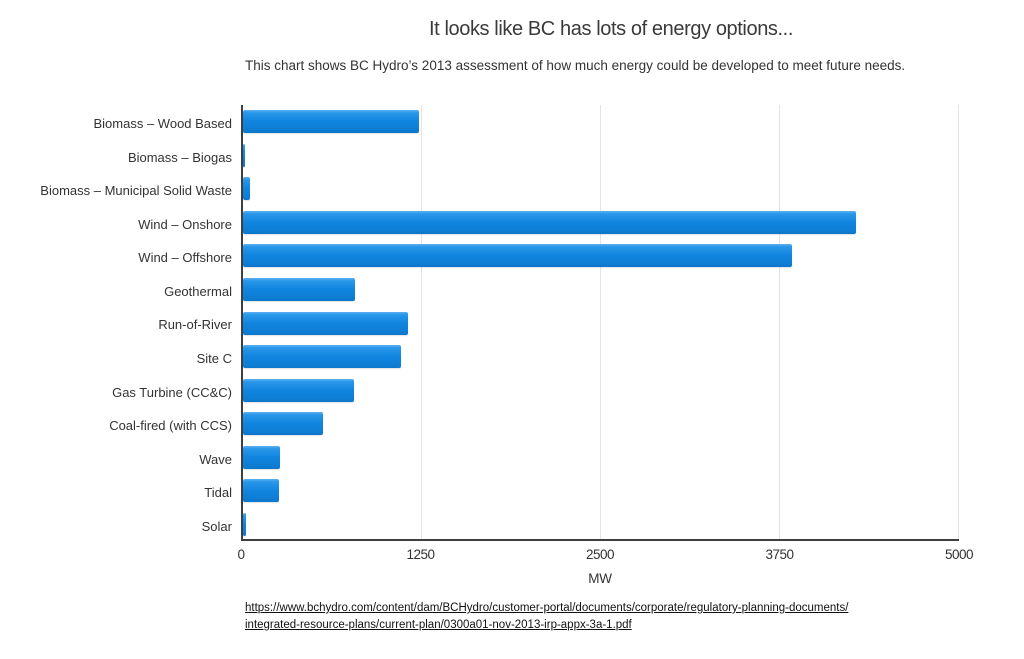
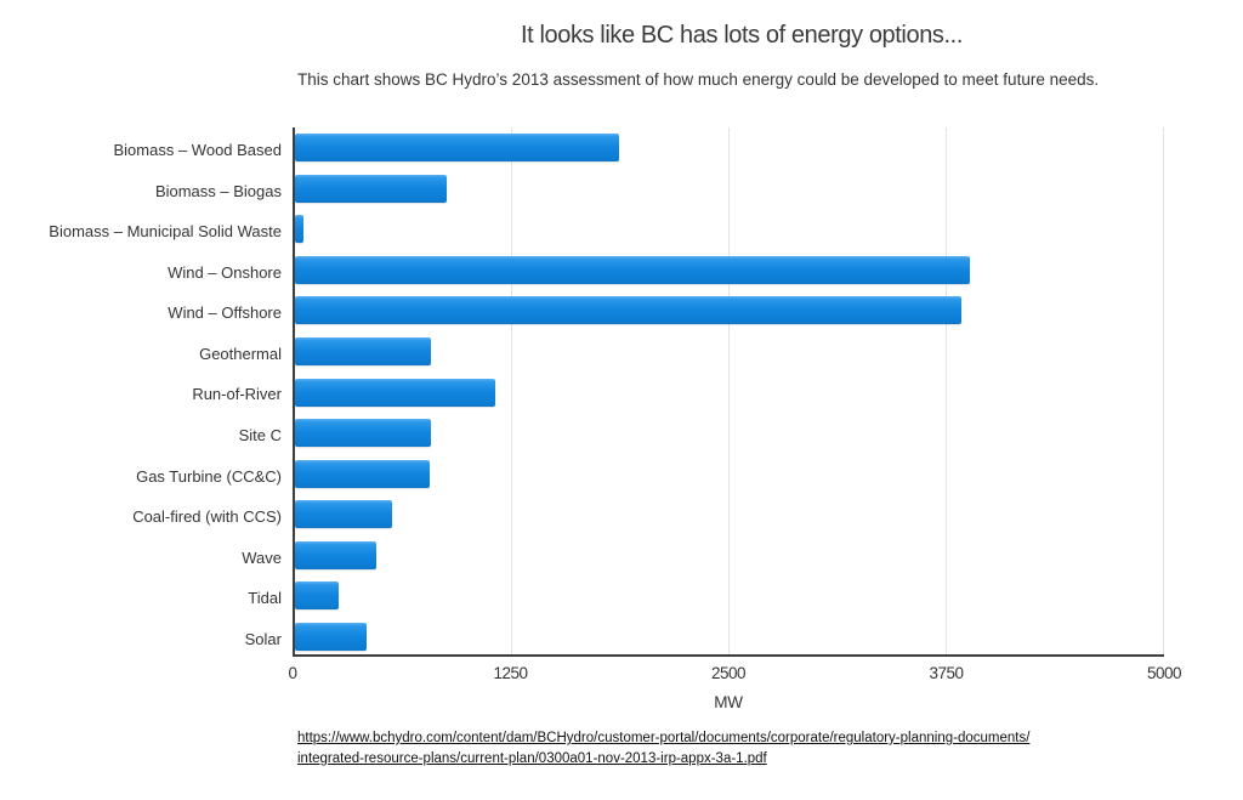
Biomass – Wood Based: 1220 -> 1860
Biomass – Biogas: 20 -> 870
Wind – Onshore: 4270 -> 3870
Site C: 1100 -> 780
Wave: 260 -> 470
Solar: 20 -> 410
